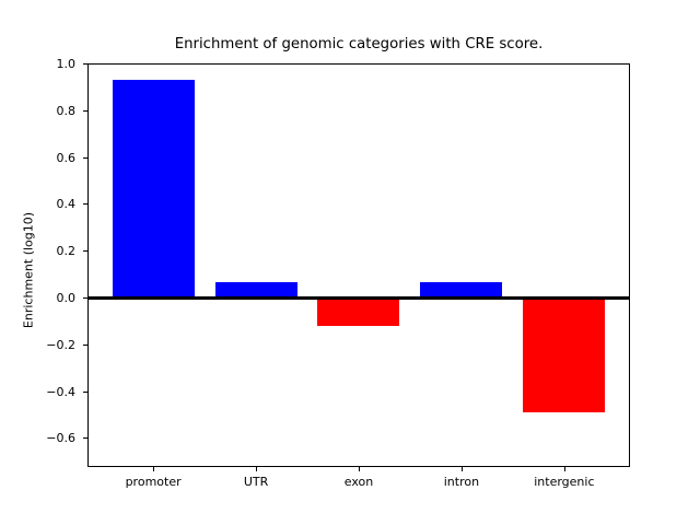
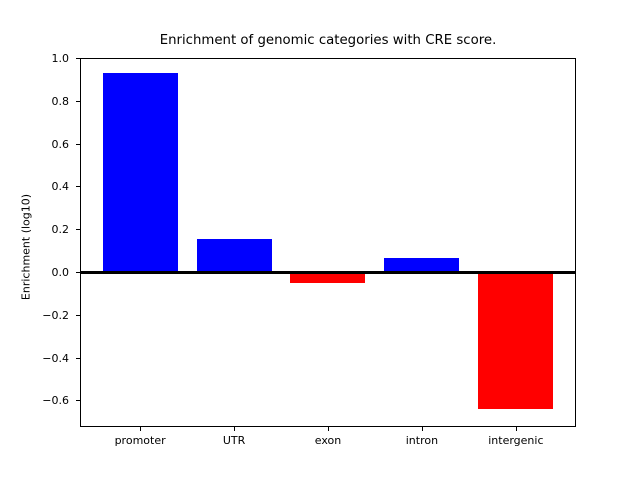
UTR: 0.07 -> 0.15
exon: -0.12 -> -0.05
intergenic: -0.49 -> -0.64
